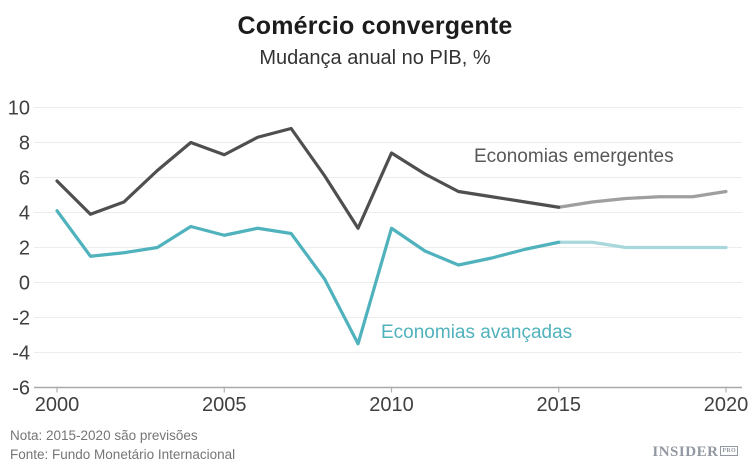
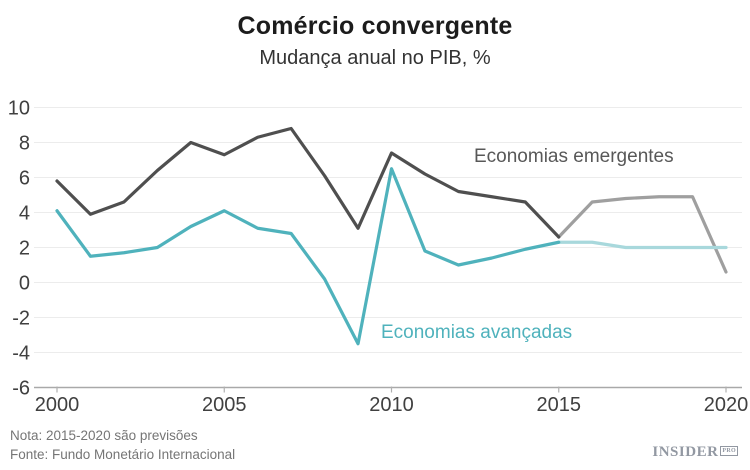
Economias avançadas/2005: 2.7 -> 4.1
Economias avançadas/2010: 3.1 -> 6.5
Economias emergentes/2015: 4.3 -> 2.6
Economias emergentes/2020: 5.2 -> 0.6
